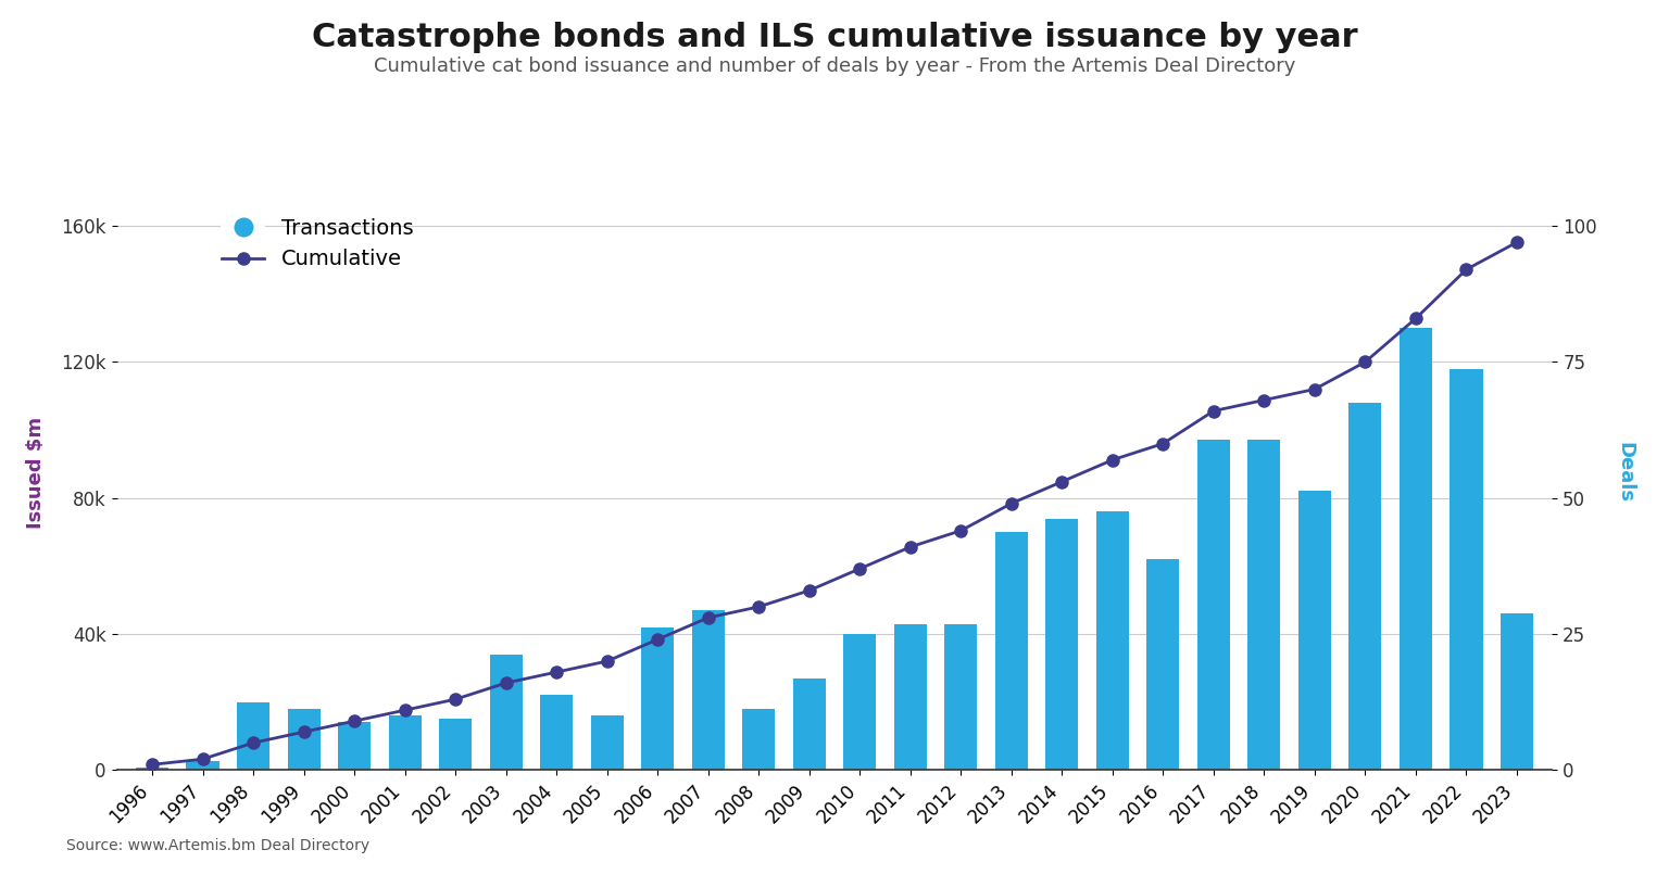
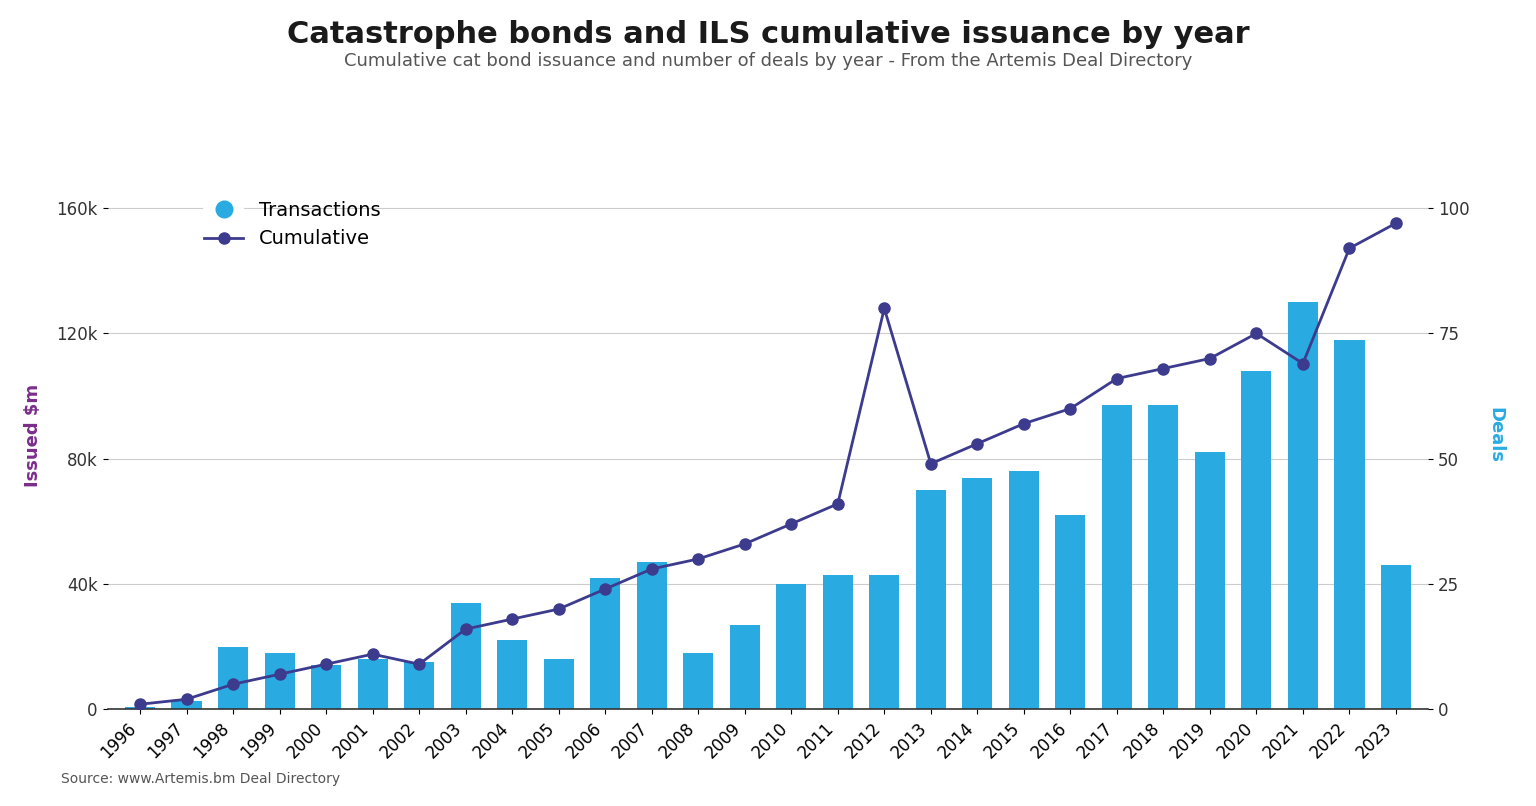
Cumulative/2002: 13 -> 9
Cumulative/2012: 44 -> 80
Cumulative/2021: 83 -> 69
